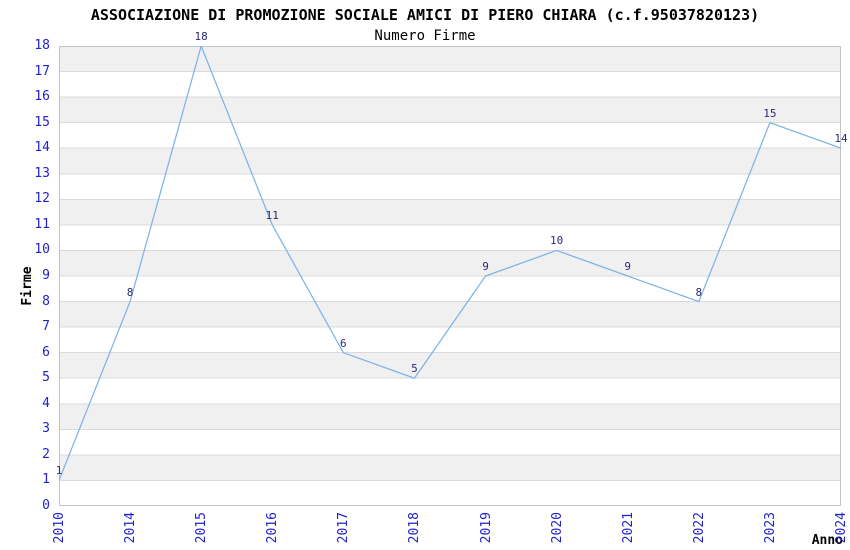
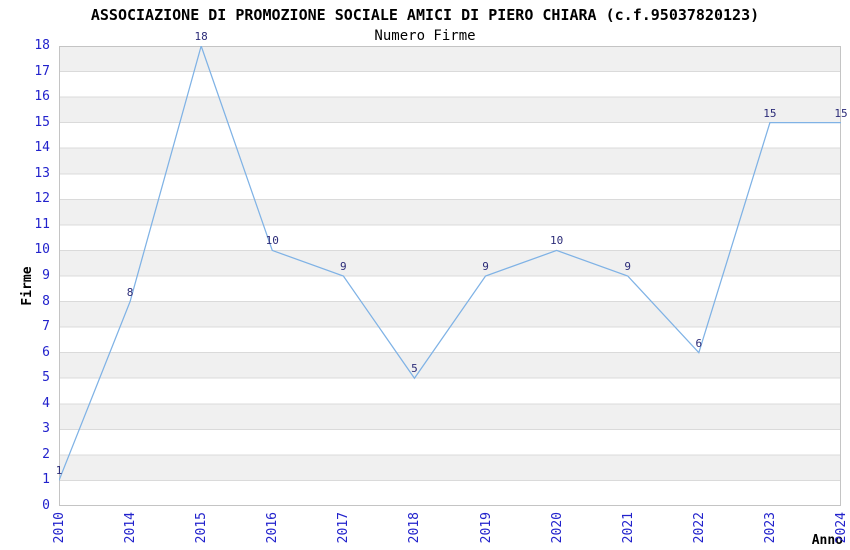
2016: 11 -> 10
2017: 6 -> 9
2022: 8 -> 6
2024: 14 -> 15
